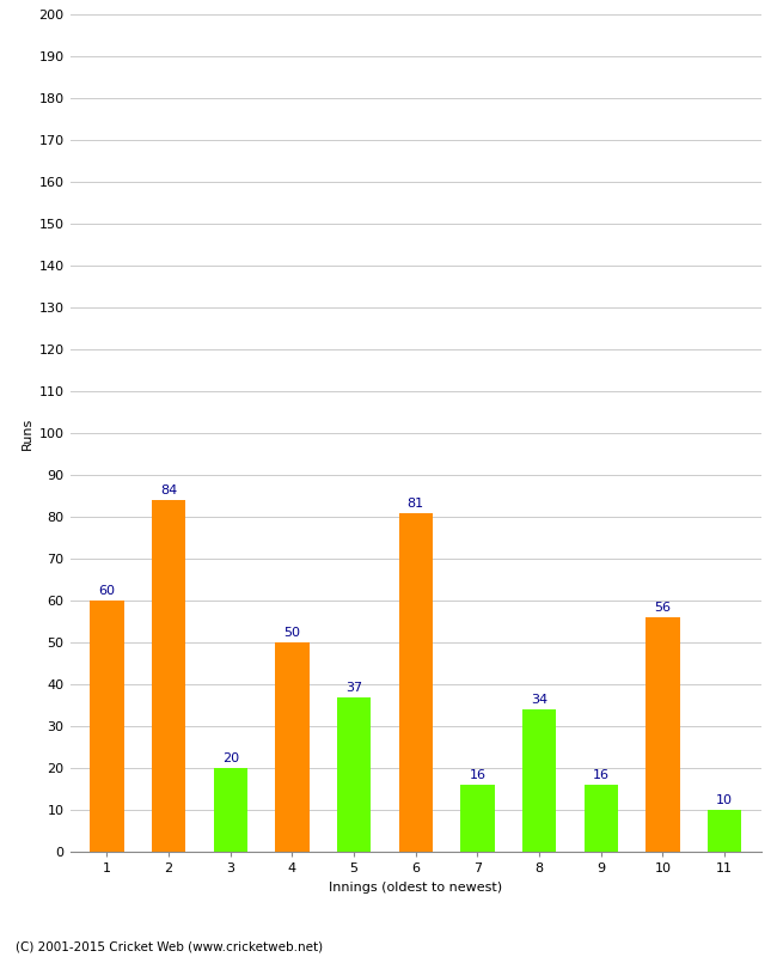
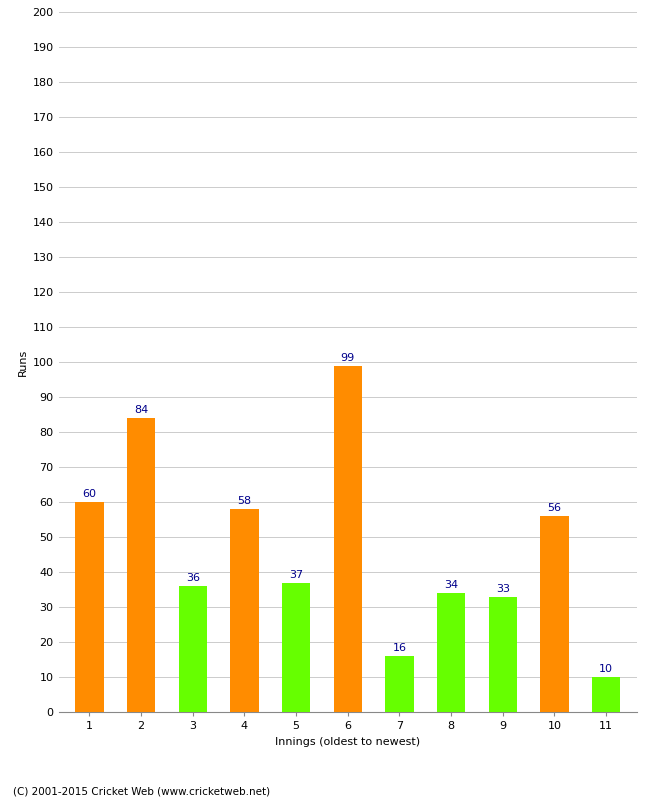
3: 20 -> 36
4: 50 -> 58
6: 81 -> 99
9: 16 -> 33
